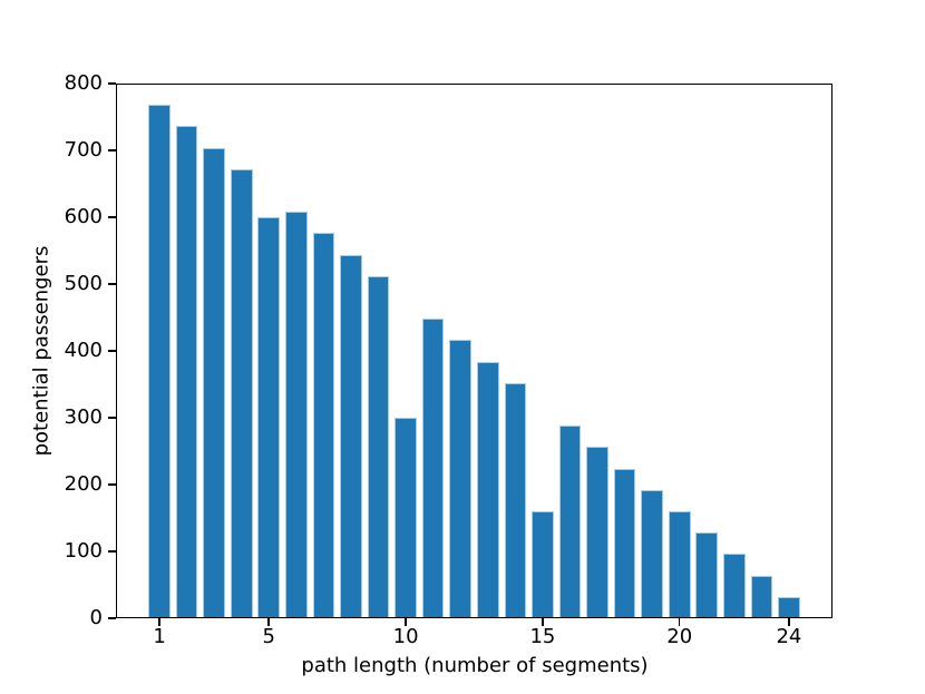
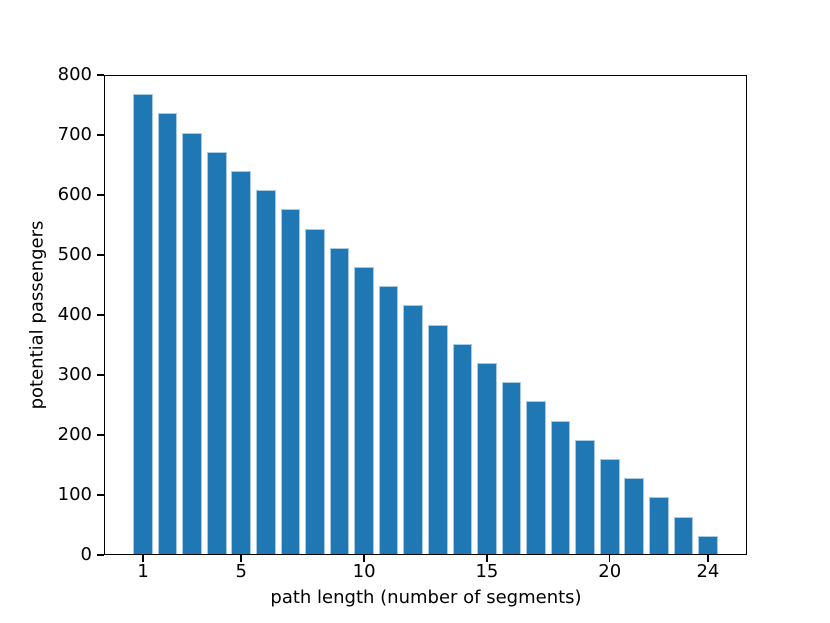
5: 600 -> 640
10: 300 -> 480
15: 160 -> 320
